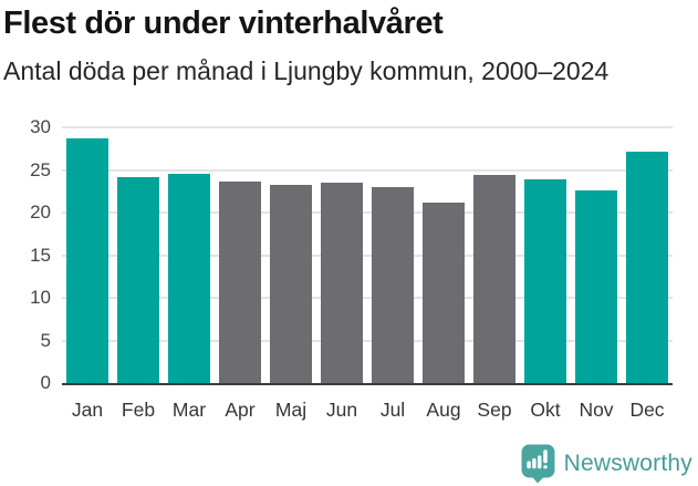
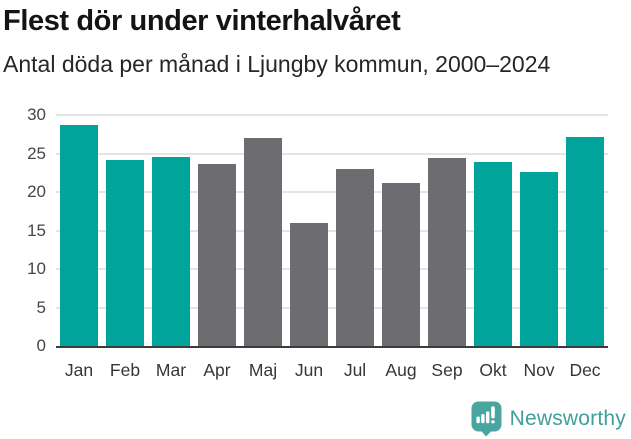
Maj: 23 -> 27
Jun: 24 -> 16
